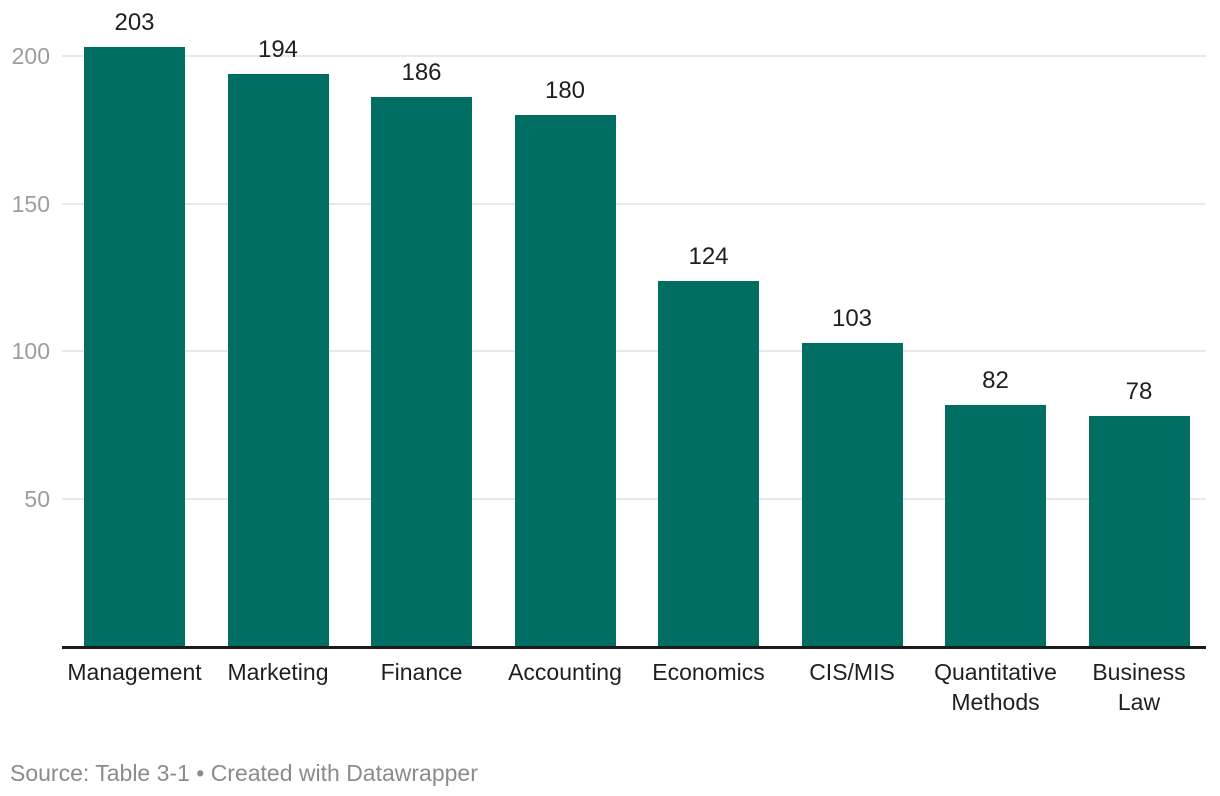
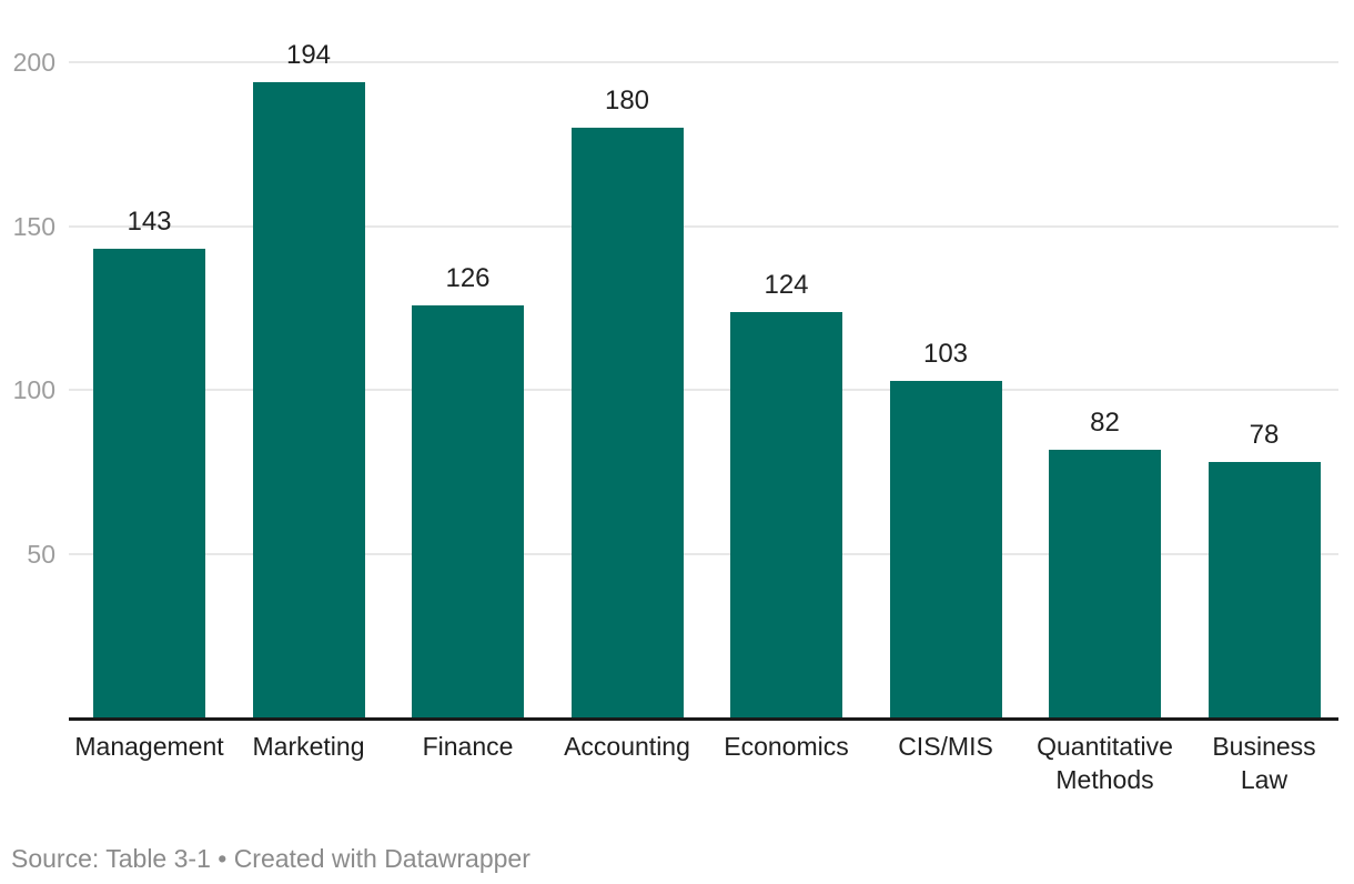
Management: 203 -> 143
Finance: 186 -> 126
